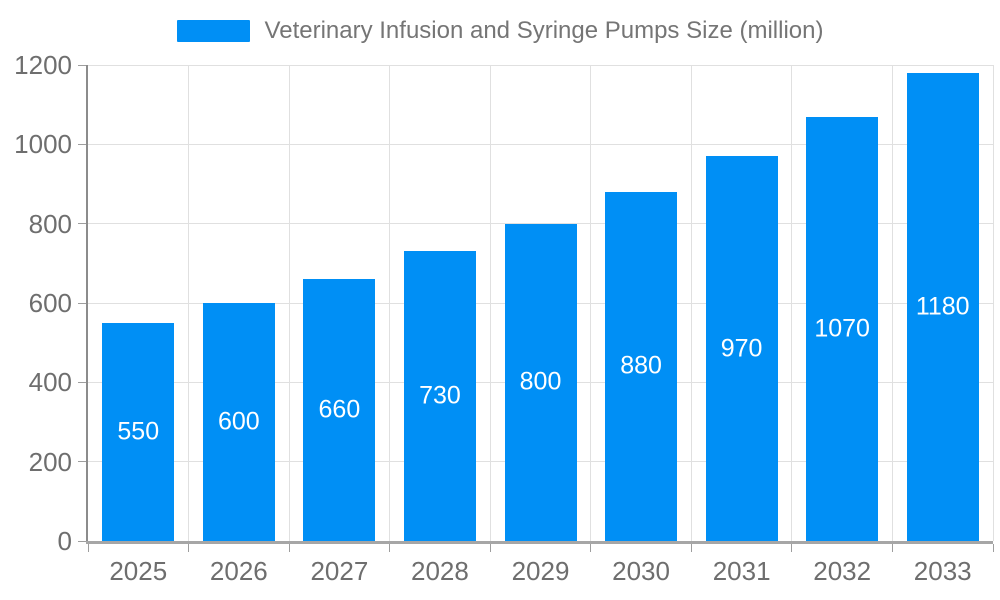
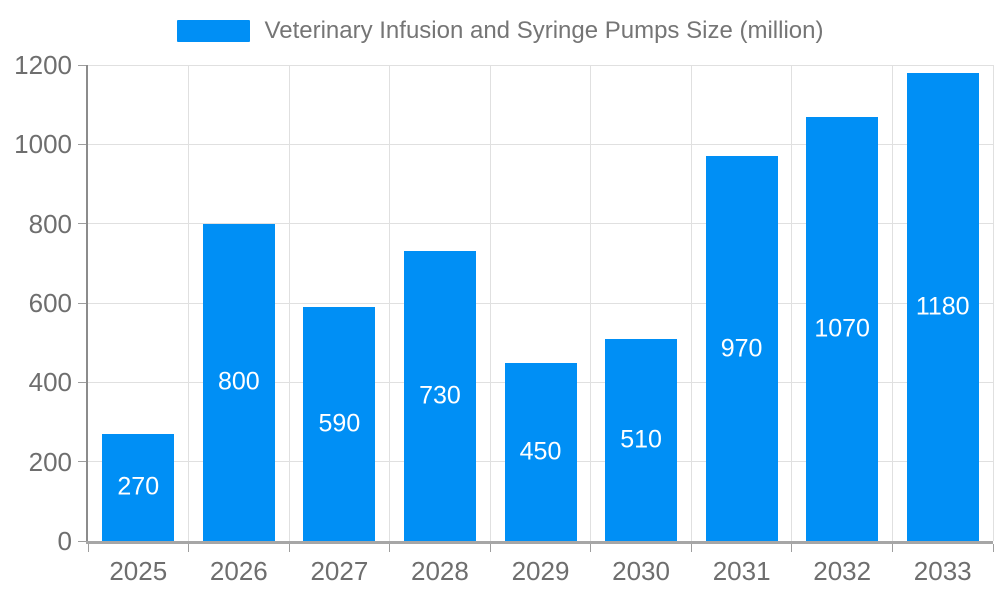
2025: 550 -> 270
2026: 600 -> 800
2027: 660 -> 590
2029: 800 -> 450
2030: 880 -> 510
